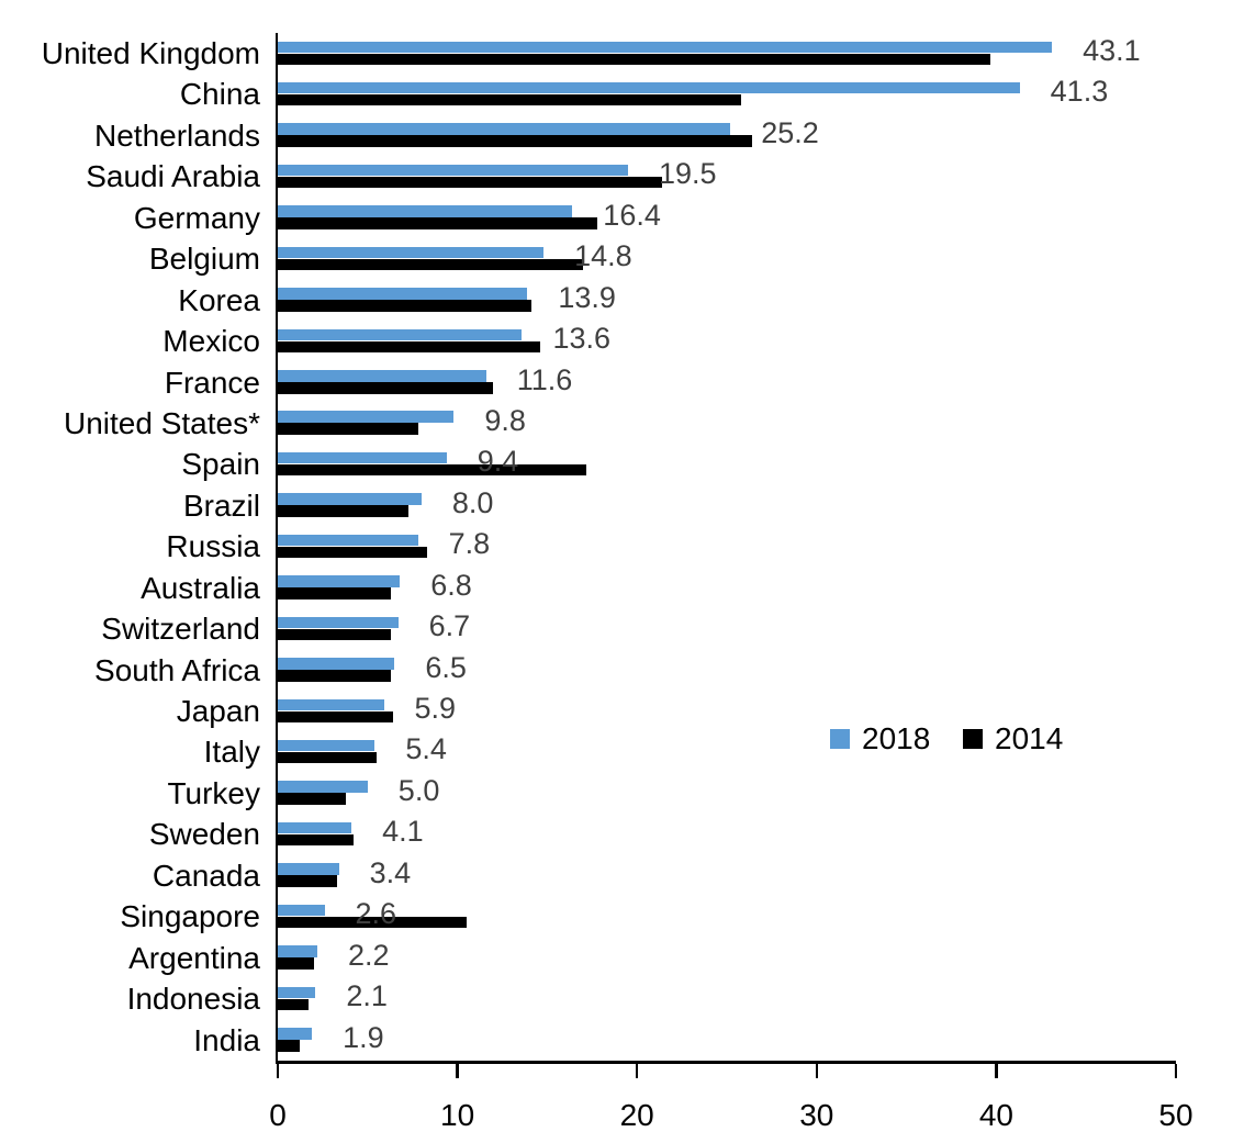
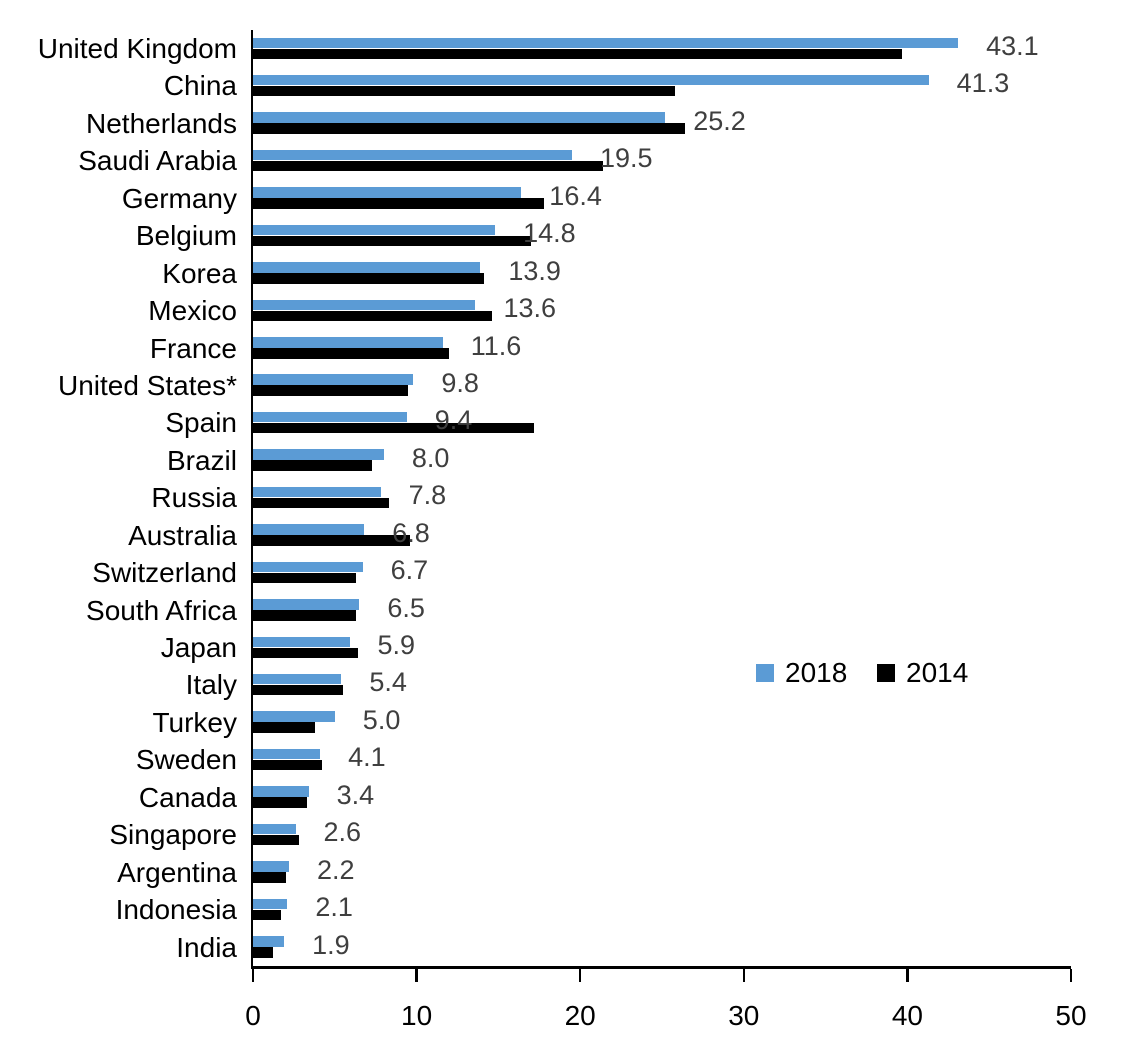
2014/United States*: 7.8 -> 9.5
2014/Australia: 6.3 -> 9.6
2014/Singapore: 10.5 -> 2.8
